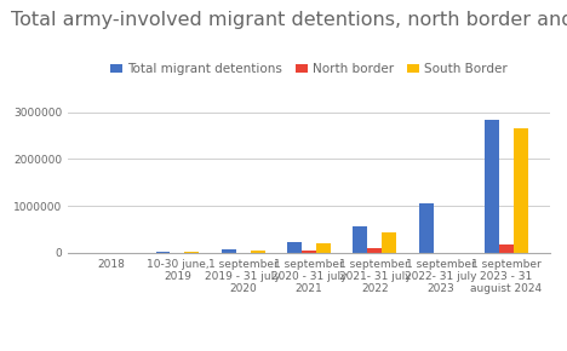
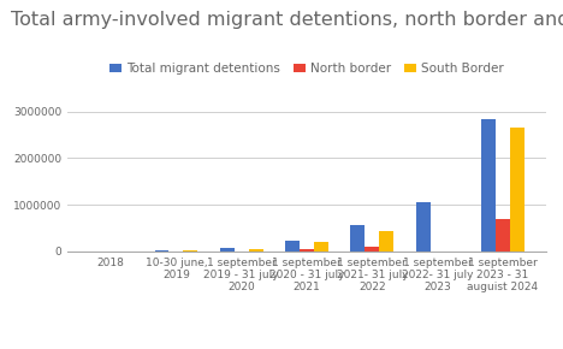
North border/1 september 2023 - 31 auguist 2024: 180000 -> 700000
